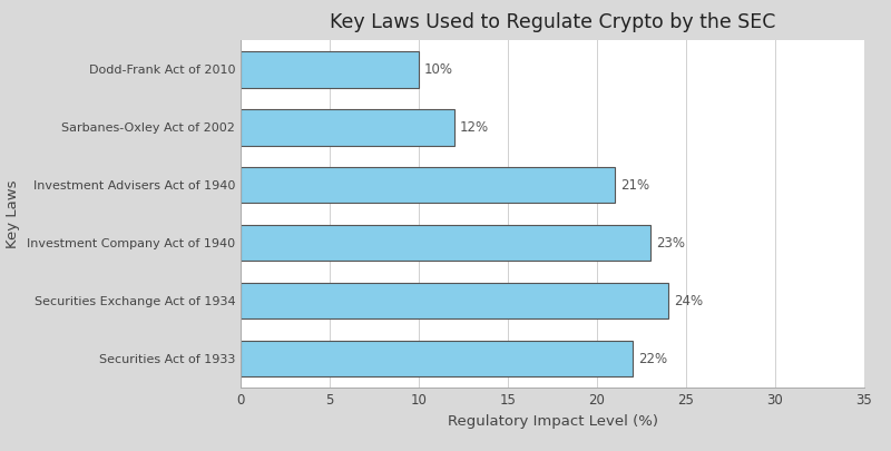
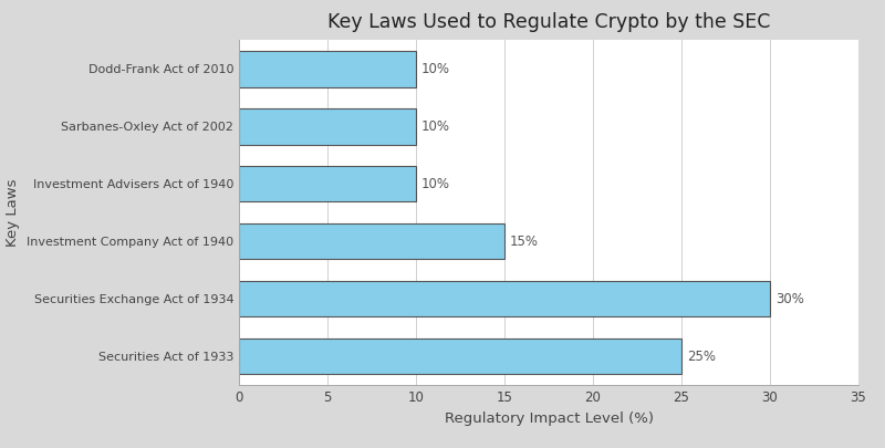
Sarbanes-Oxley Act of 2002: 12% -> 10%
Investment Advisers Act of 1940: 21% -> 10%
Investment Company Act of 1940: 23% -> 15%
Securities Exchange Act of 1934: 24% -> 30%
Securities Act of 1933: 22% -> 25%
